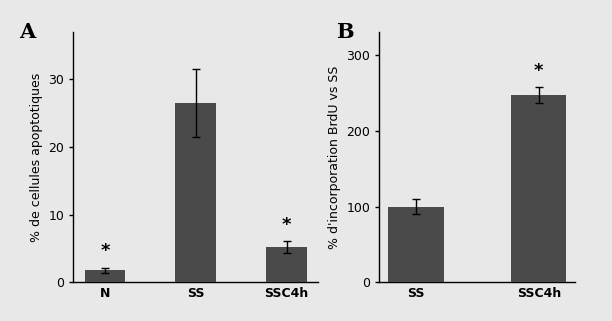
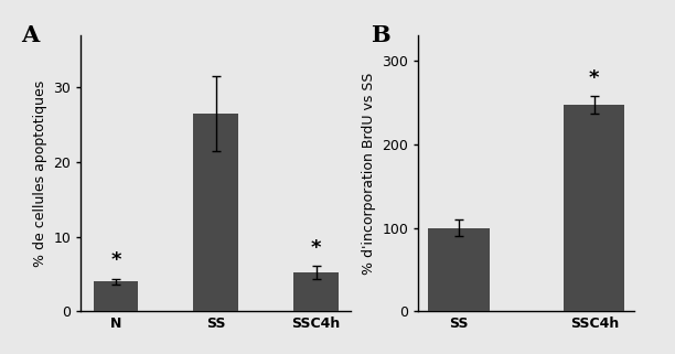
N: 1.8 -> 4.0
